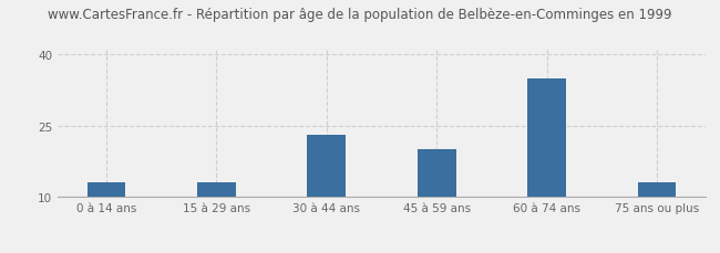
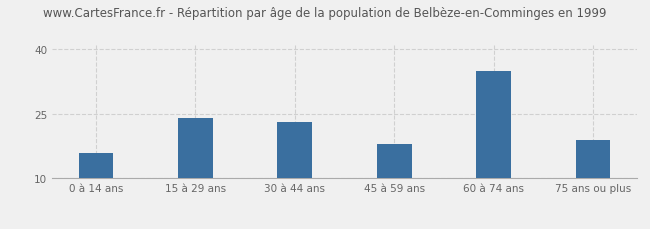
0 à 14 ans: 13 -> 16
15 à 29 ans: 13 -> 24
45 à 59 ans: 20 -> 18
75 ans ou plus: 13 -> 19
